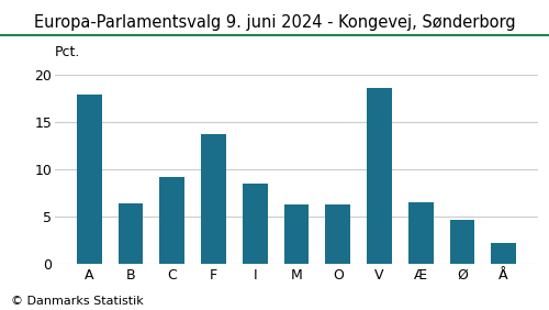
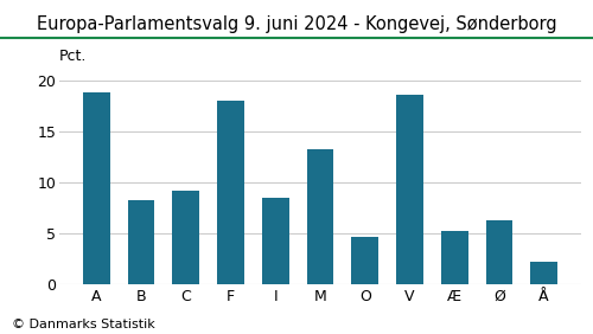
A: 17.9 -> 18.8
B: 6.4 -> 8.2
F: 13.7 -> 18.0
M: 6.2 -> 13.2
O: 6.3 -> 4.6
Æ: 6.5 -> 5.2
Ø: 4.6 -> 6.2
